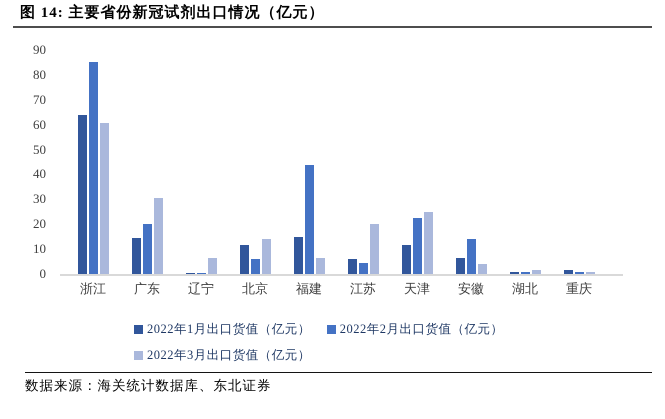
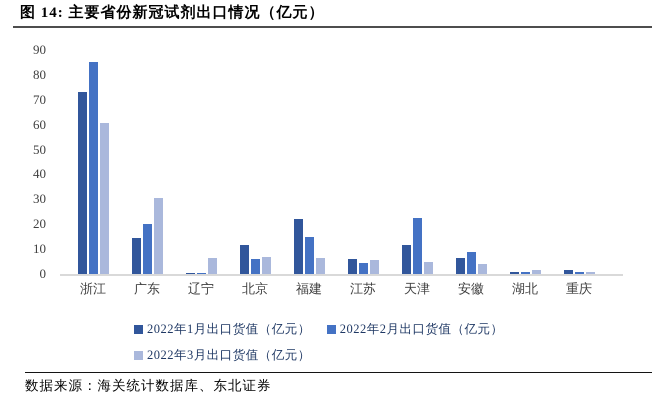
2022年1月出口货值（亿元）/浙江: 64 -> 73
2022年3月出口货值（亿元）/北京: 14 -> 7
2022年1月出口货值（亿元）/福建: 15 -> 22
2022年2月出口货值（亿元）/福建: 44 -> 15
2022年3月出口货值（亿元）/江苏: 20 -> 6
2022年3月出口货值（亿元）/天津: 25 -> 5
2022年2月出口货值（亿元）/安徽: 14 -> 9
